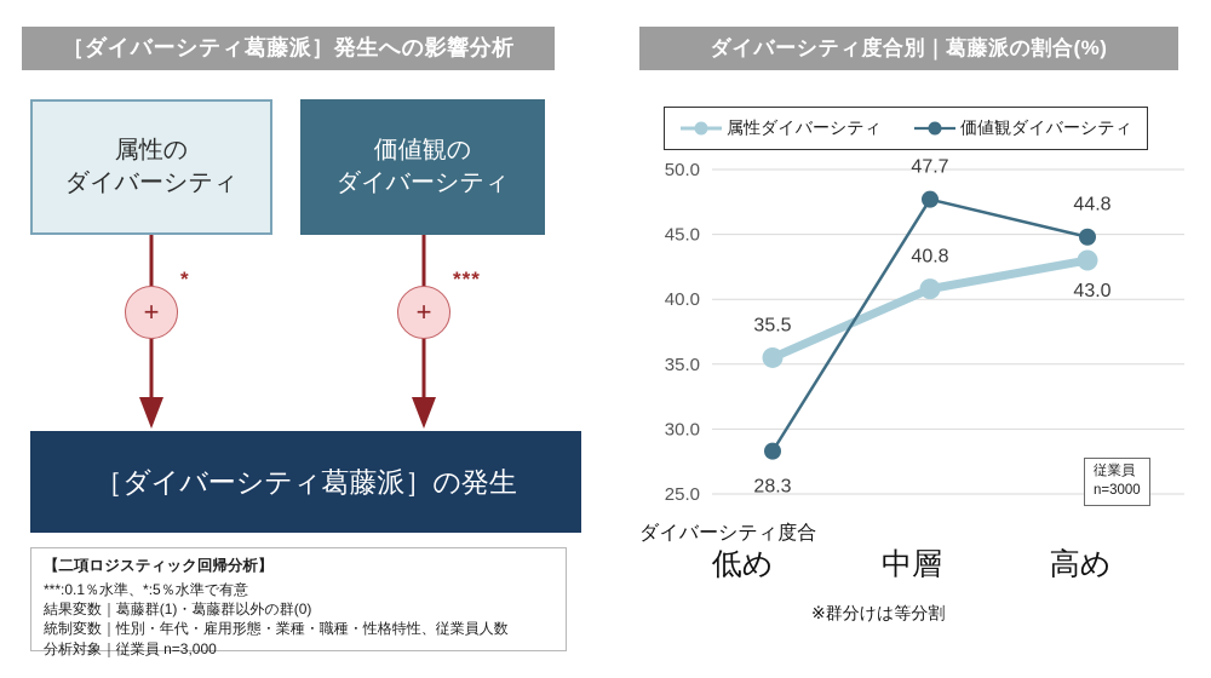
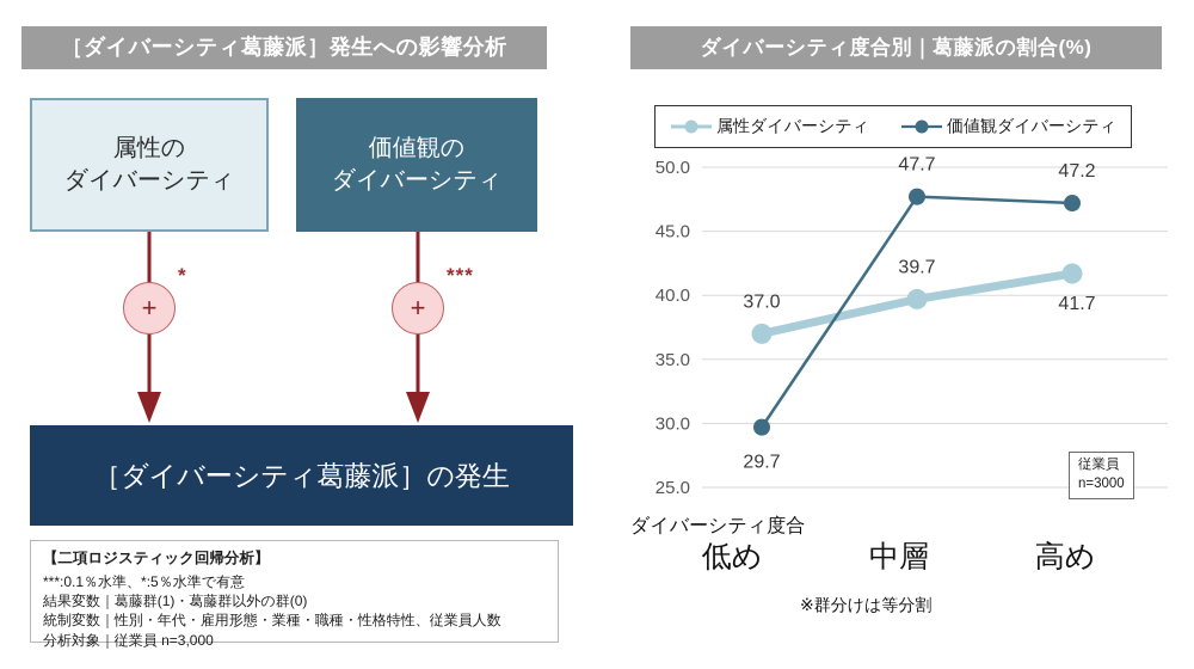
属性ダイバーシティ/低め: 35.5 -> 37.0
価値観ダイバーシティ/低め: 28.3 -> 29.7
属性ダイバーシティ/中層: 40.8 -> 39.7
属性ダイバーシティ/高め: 43.0 -> 41.7
価値観ダイバーシティ/高め: 44.8 -> 47.2
